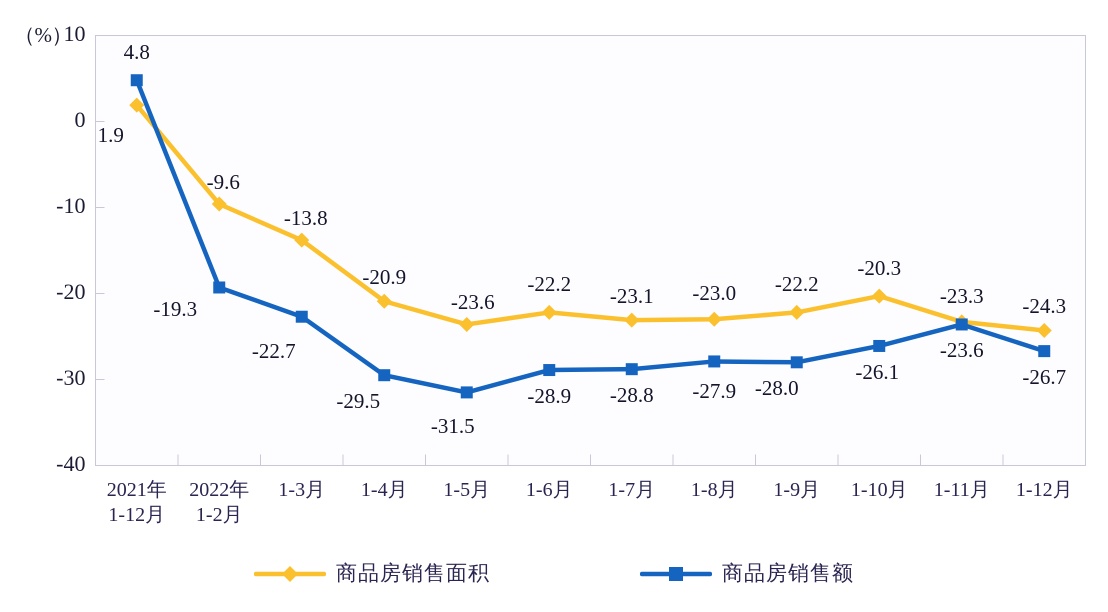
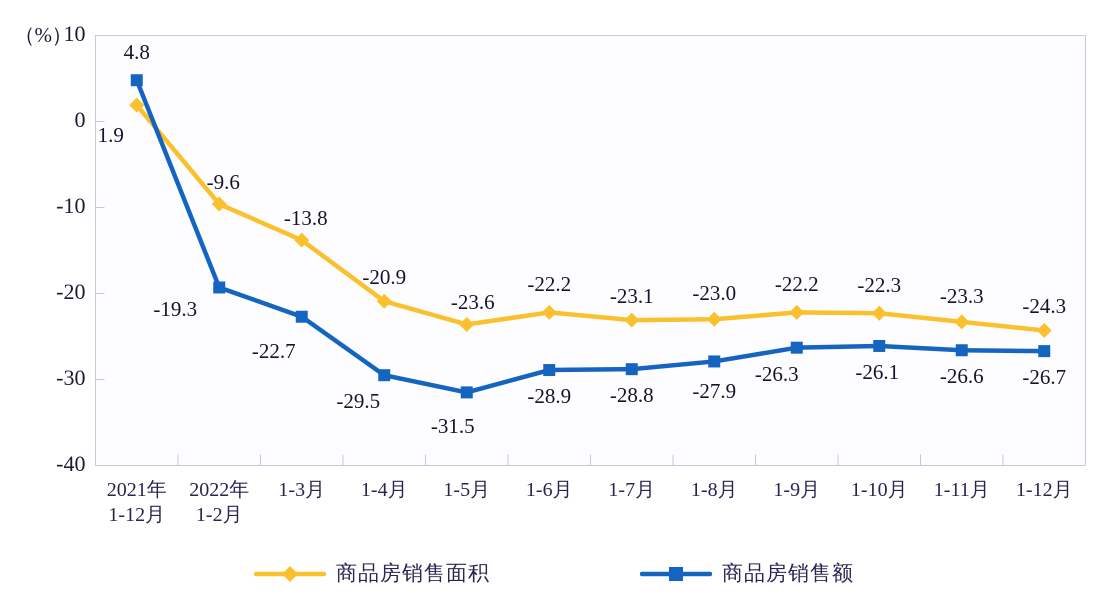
商品房销售额/1-9月: -28.0 -> -26.3
商品房销售面积/1-10月: -20.3 -> -22.3
商品房销售额/1-11月: -23.6 -> -26.6
